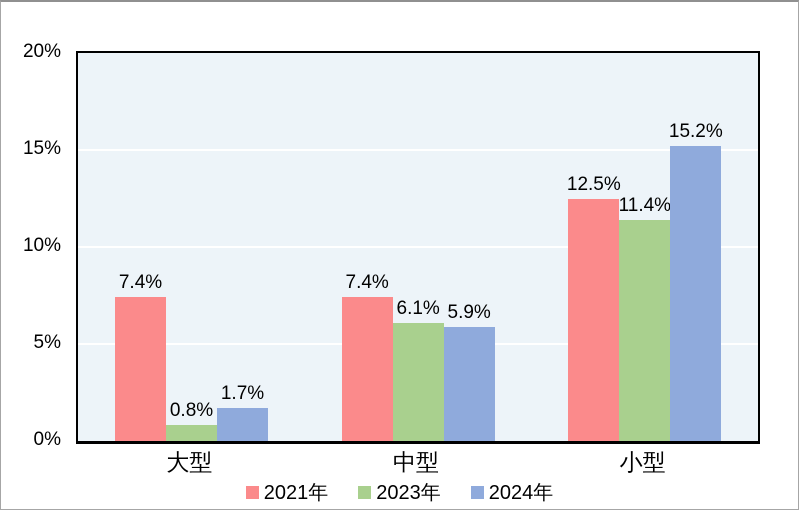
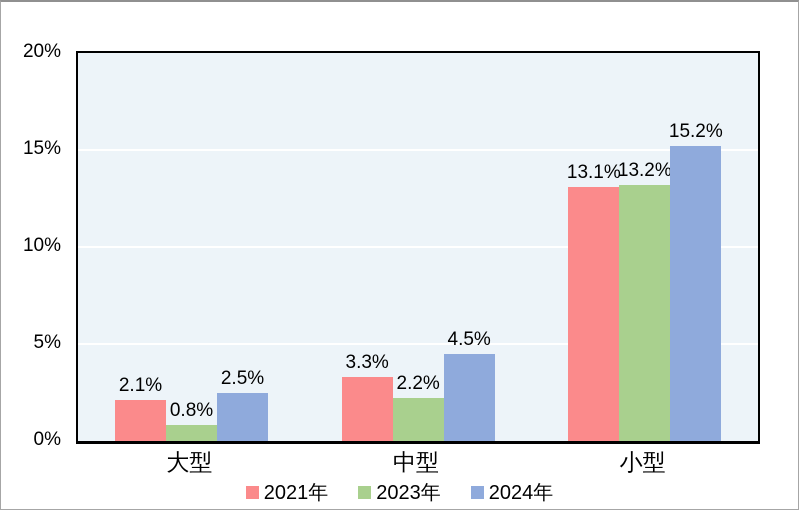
2021年/大型: 7.4% -> 2.1%
2024年/大型: 1.7% -> 2.5%
2021年/中型: 7.4% -> 3.3%
2023年/中型: 6.1% -> 2.2%
2024年/中型: 5.9% -> 4.5%
2021年/小型: 12.5% -> 13.1%
2023年/小型: 11.4% -> 13.2%
